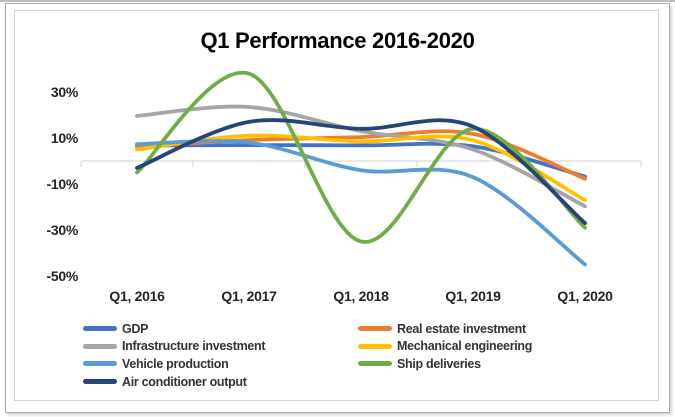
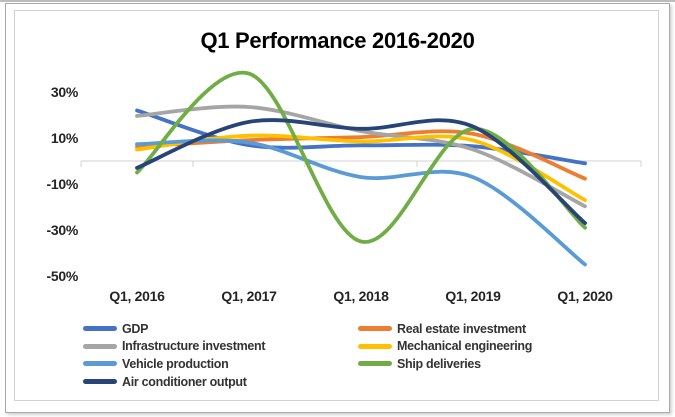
GDP/Q1, 2016: 7% -> 22%
Vehicle production/Q1, 2018: -4% -> -7%
GDP/Q1, 2020: -7% -> -1%
